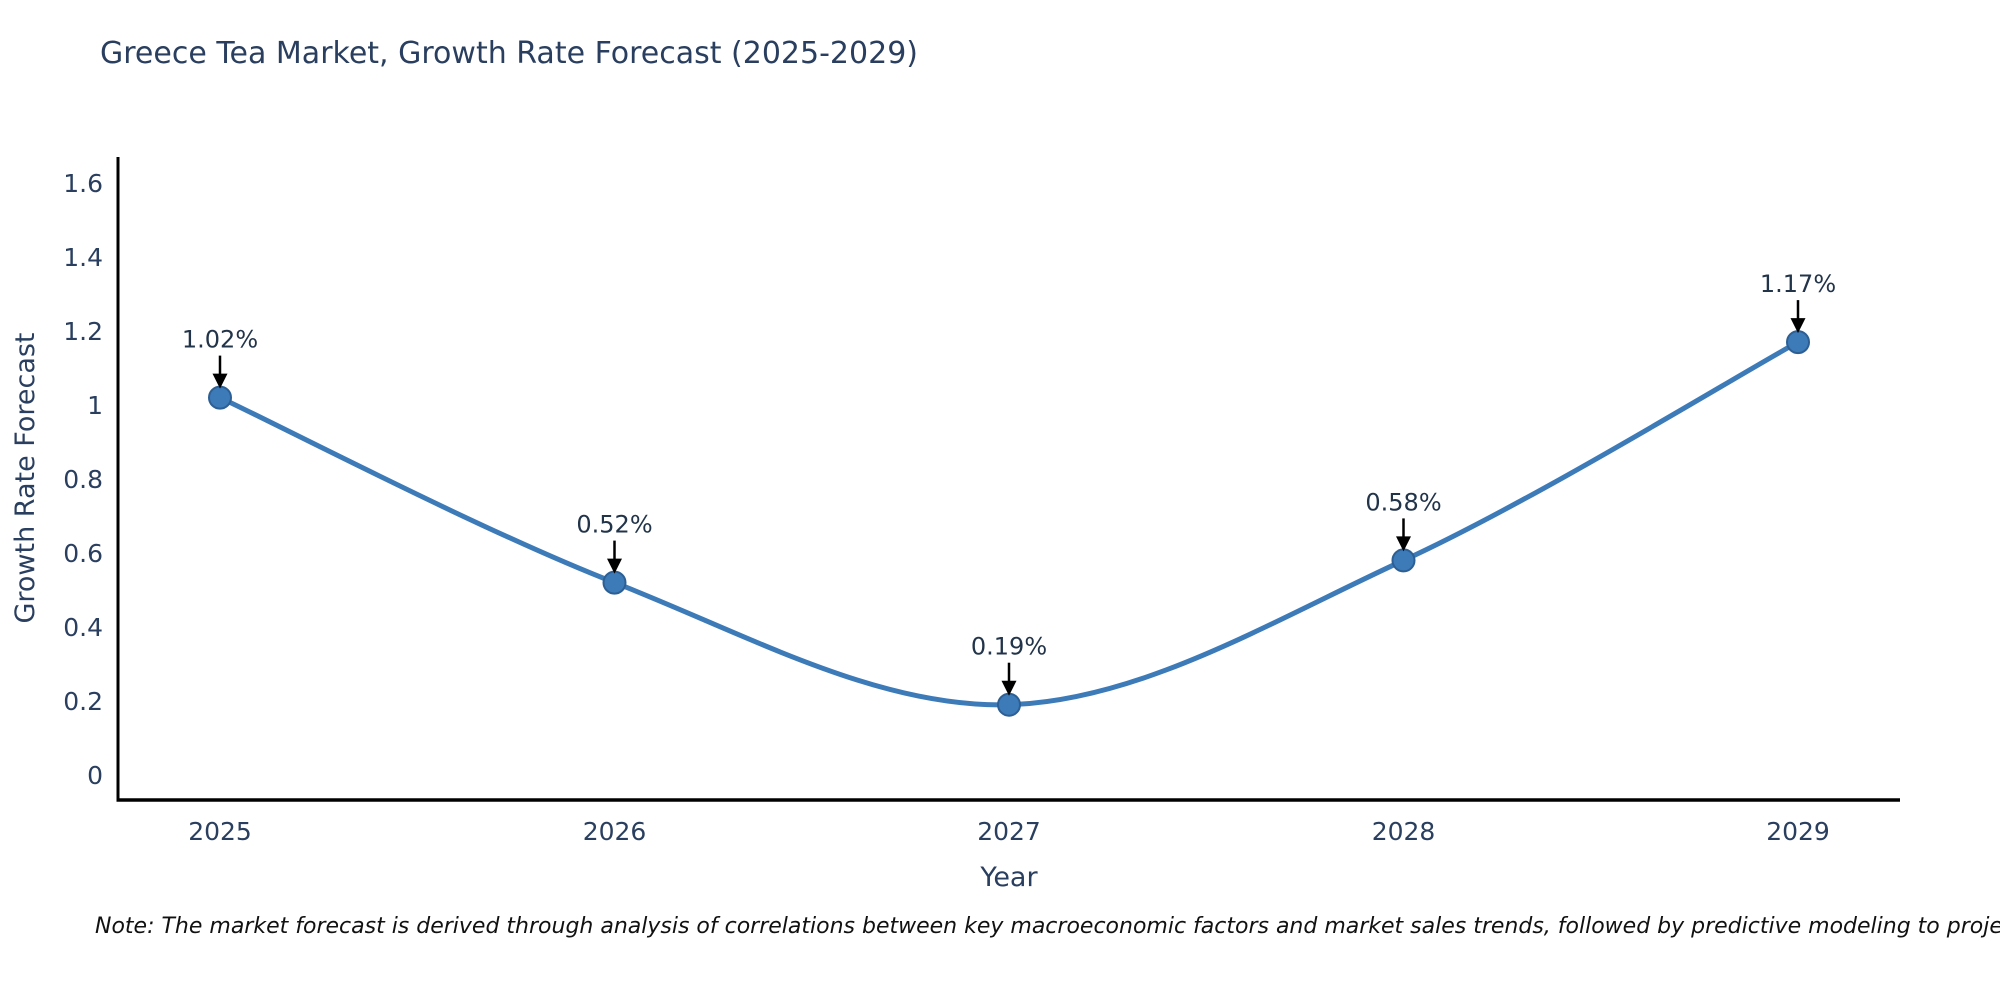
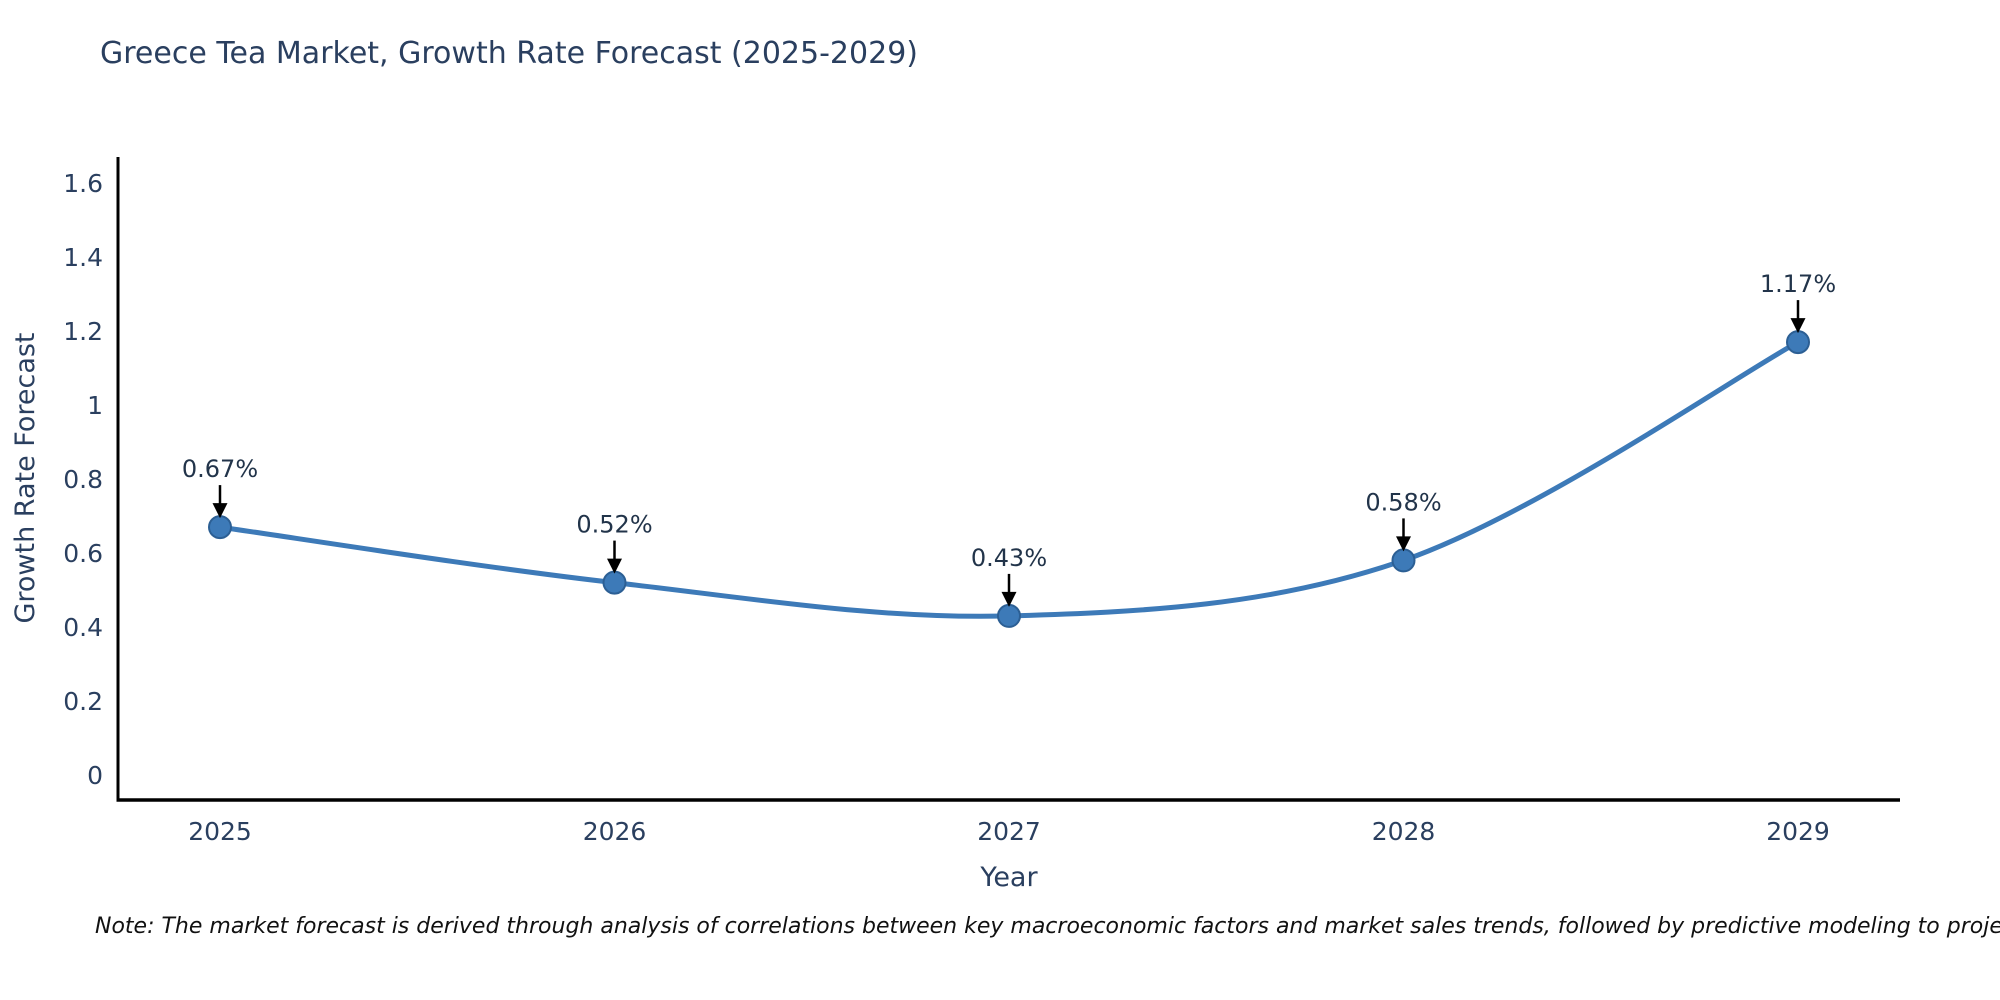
2025: 1.02% -> 0.67%
2027: 0.19% -> 0.43%
